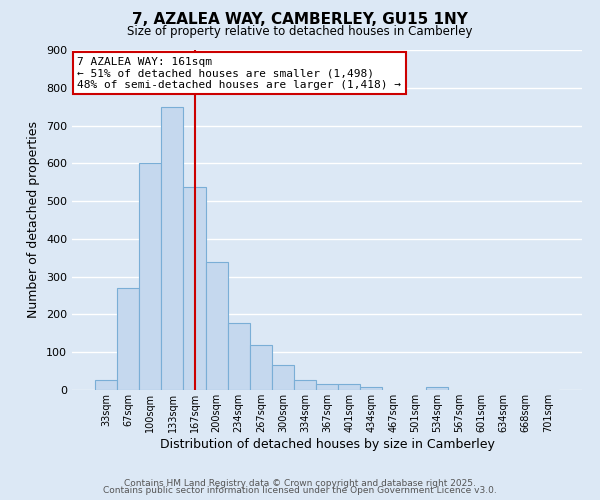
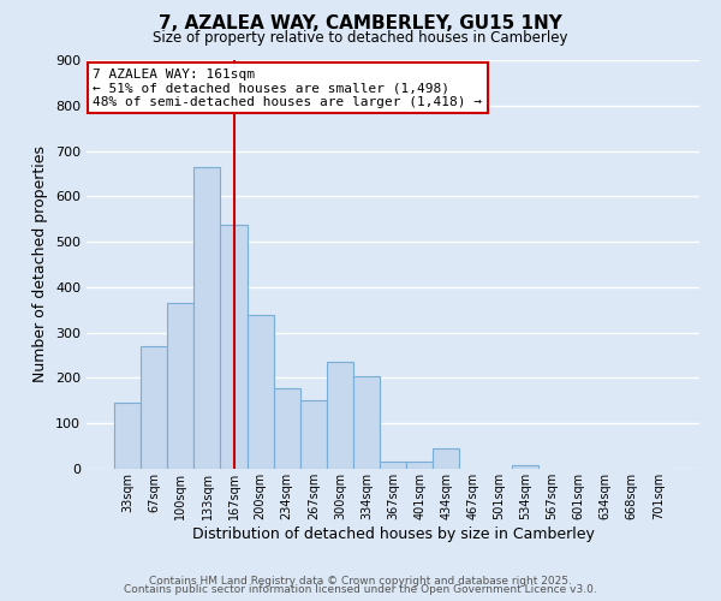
33sqm: 27 -> 145
100sqm: 600 -> 365
133sqm: 748 -> 665
267sqm: 120 -> 150
300sqm: 65 -> 235
334sqm: 27 -> 205
434sqm: 8 -> 45
